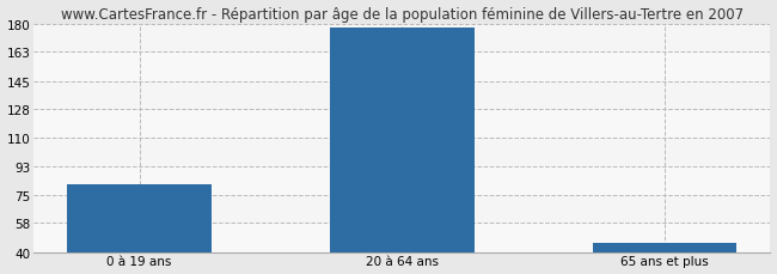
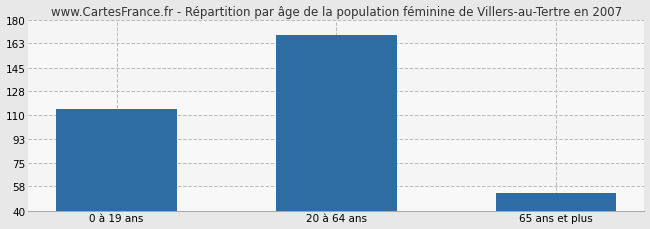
0 à 19 ans: 82 -> 115
20 à 64 ans: 178 -> 169
65 ans et plus: 46 -> 53
